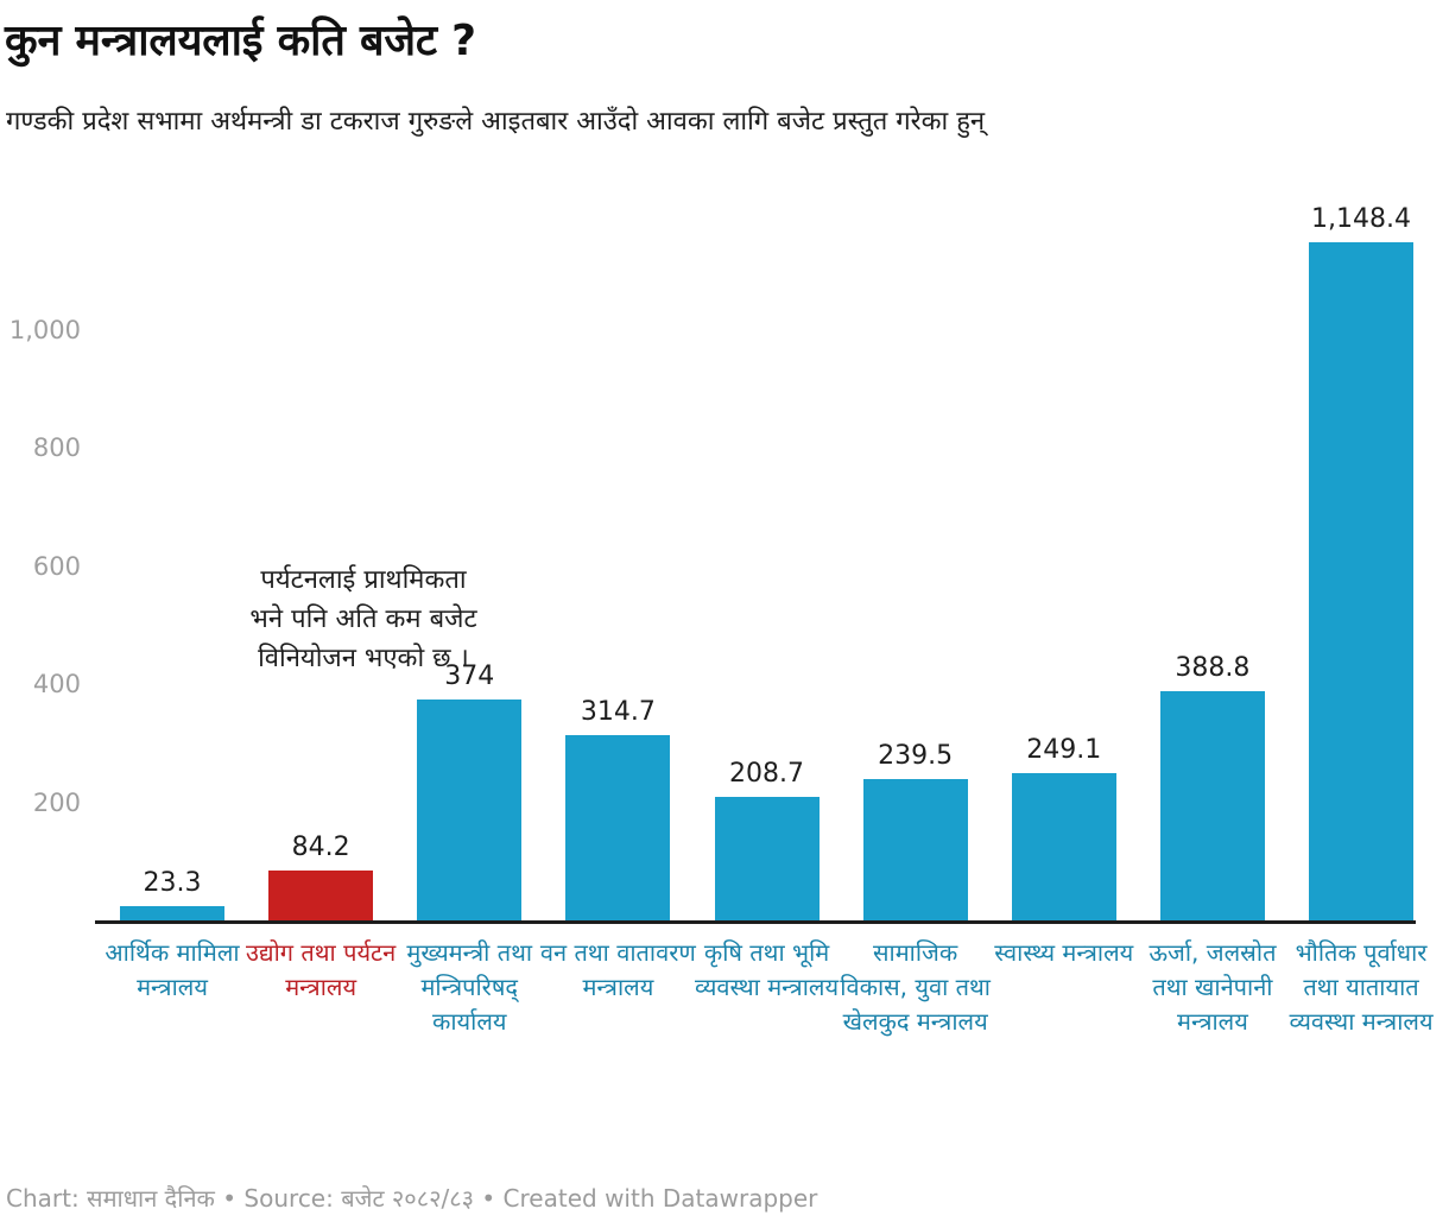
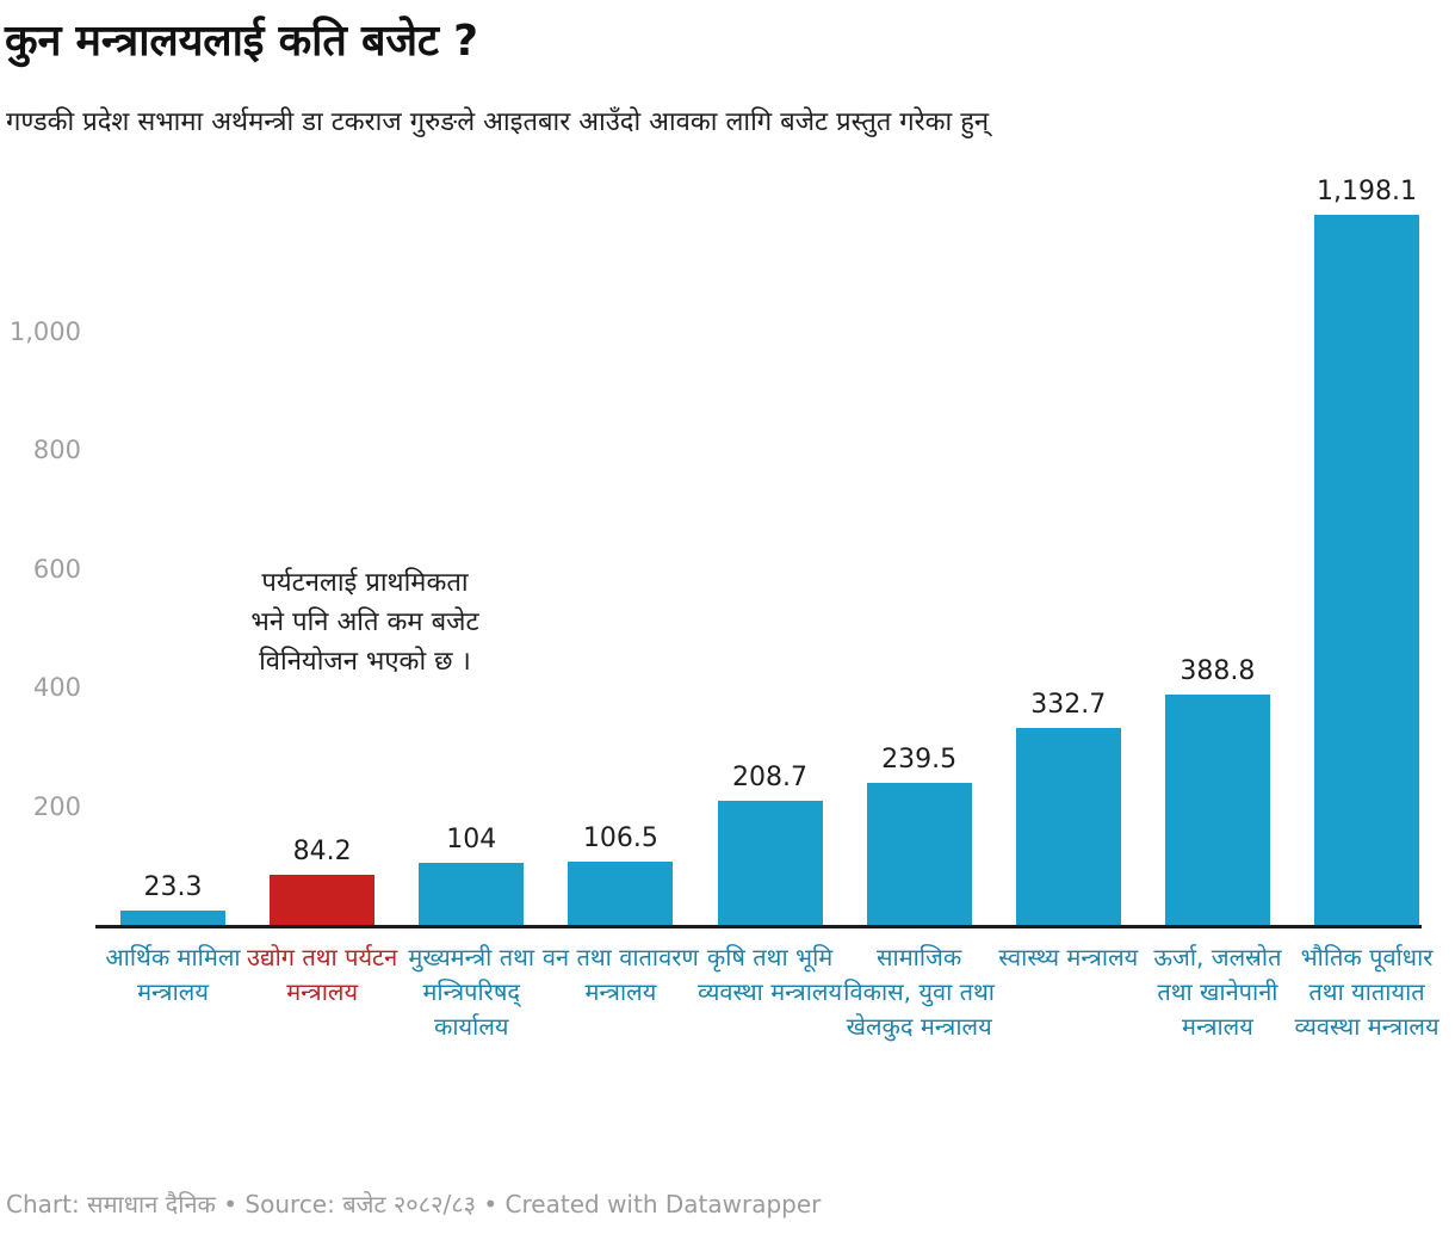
मुख्यमन्त्री तथा मन्त्रिपरिषद् कार्यालय: 374 -> 104
वन तथा वातावरण मन्त्रालय: 314.7 -> 106.5
स्वास्थ्य मन्त्रालय: 249.1 -> 332.7
भौतिक पूर्वाधार तथा यातायात व्यवस्था मन्त्रालय: 1,148.4 -> 1,198.1
